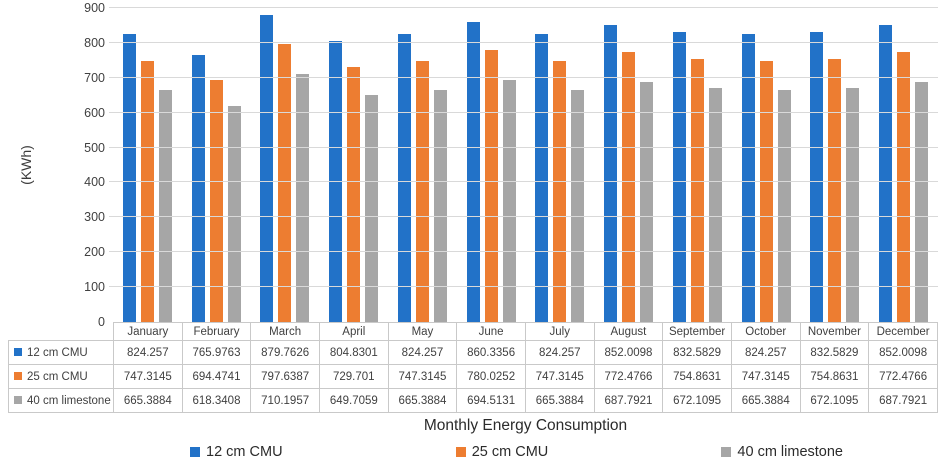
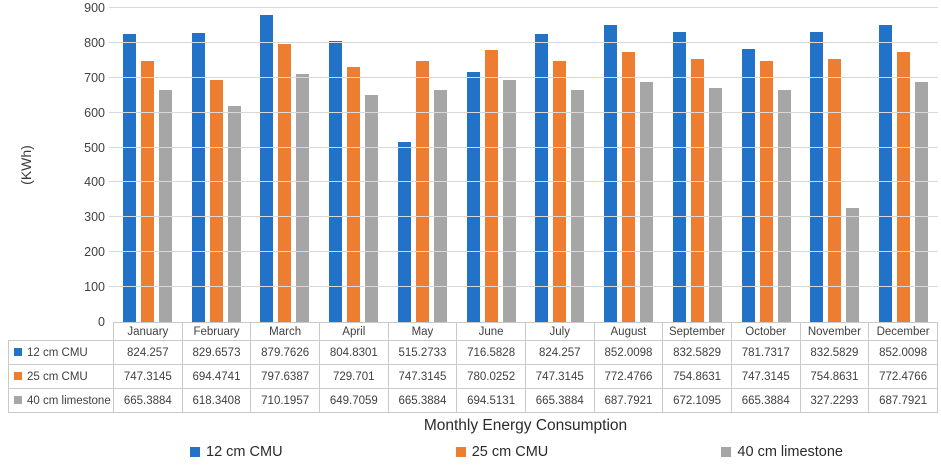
12 cm CMU/February: 765.9763 -> 829.6573
12 cm CMU/May: 824.257 -> 515.2733
12 cm CMU/June: 860.3356 -> 716.5828
12 cm CMU/October: 824.257 -> 781.7317
40 cm limestone/November: 672.1095 -> 327.2293
